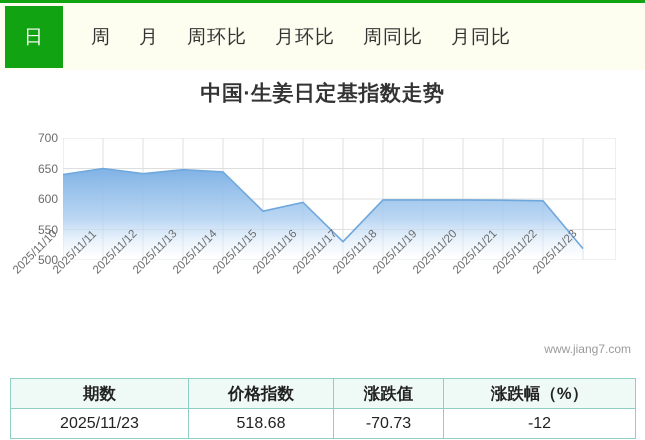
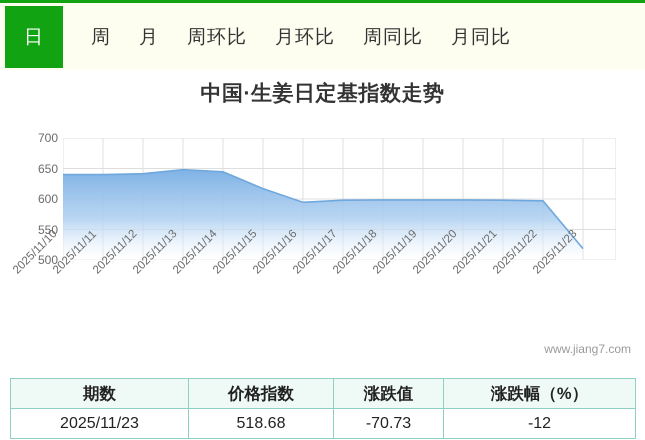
2025/11/11: 650 -> 640
2025/11/15: 580 -> 620
2025/11/17: 530 -> 600
